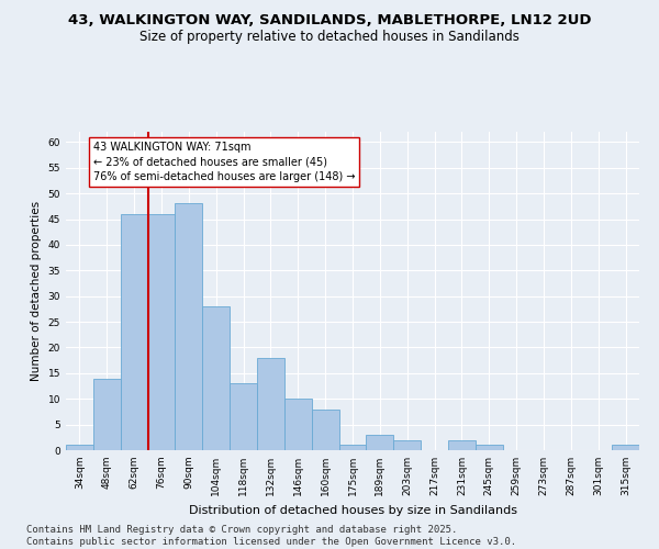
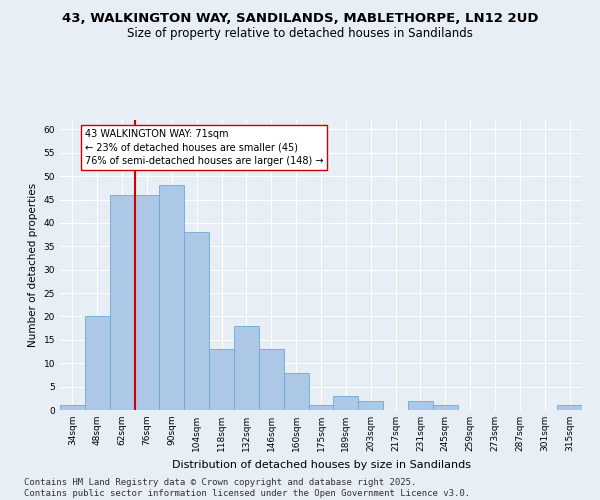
48sqm: 14 -> 20
104sqm: 28 -> 38
146sqm: 10 -> 13
